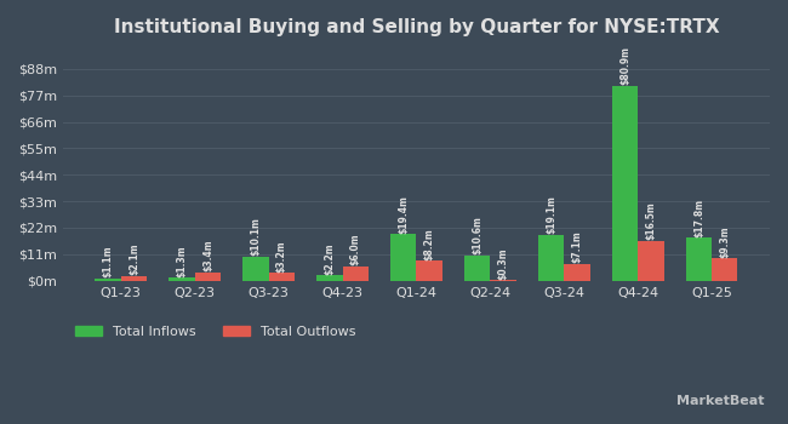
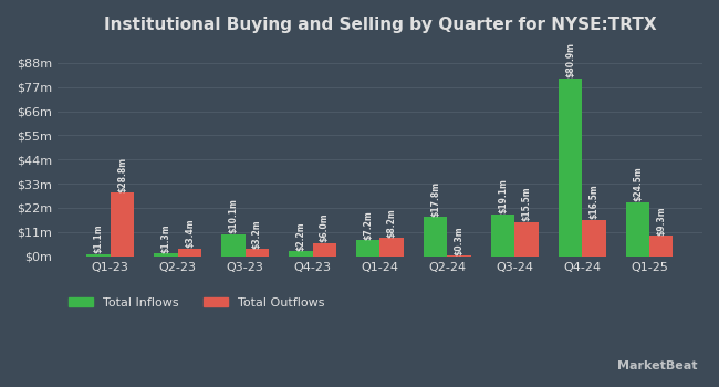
Total Outflows/Q1-23: $2.1m -> $28.8m
Total Inflows/Q1-24: $19.4m -> $7.2m
Total Inflows/Q2-24: $10.6m -> $17.8m
Total Outflows/Q3-24: $7.1m -> $15.5m
Total Inflows/Q1-25: $17.8m -> $24.5m
